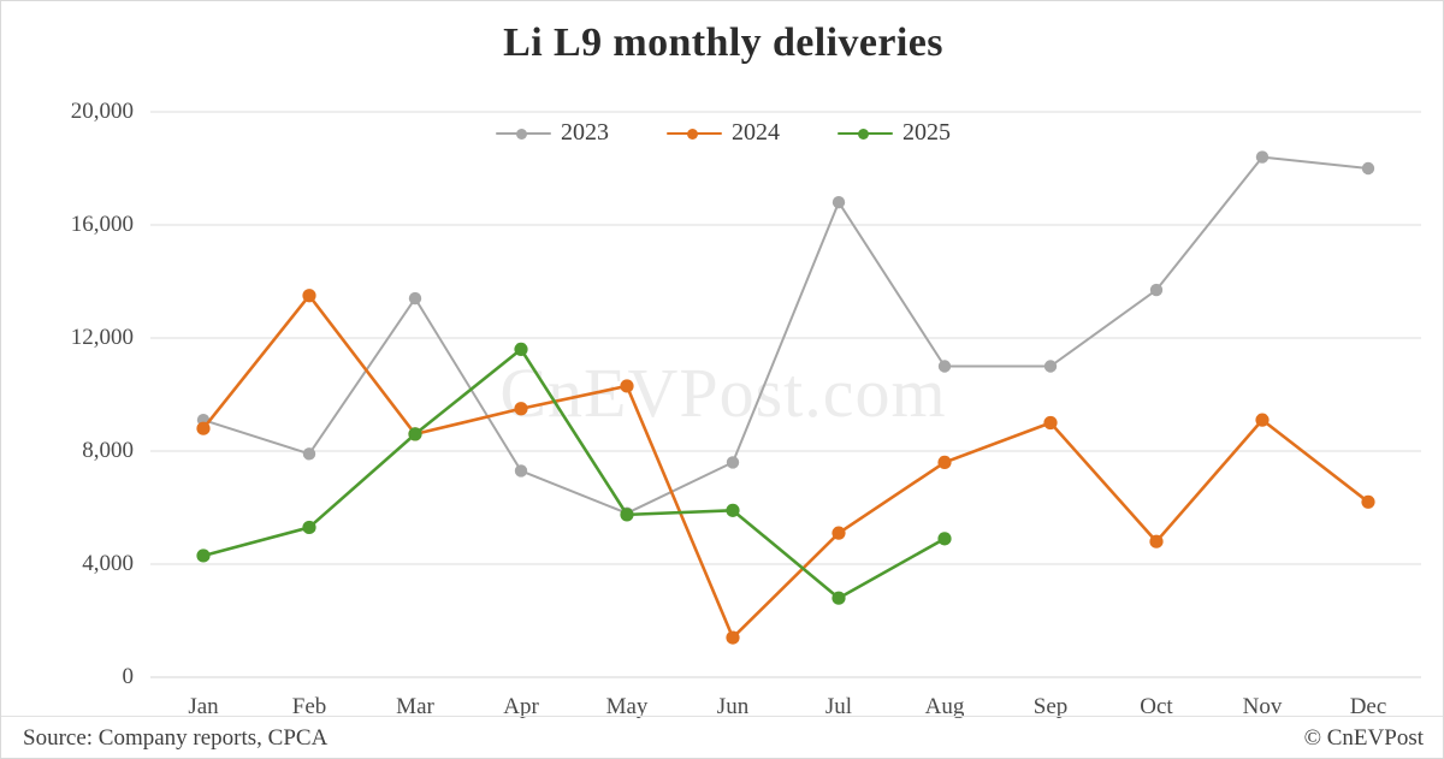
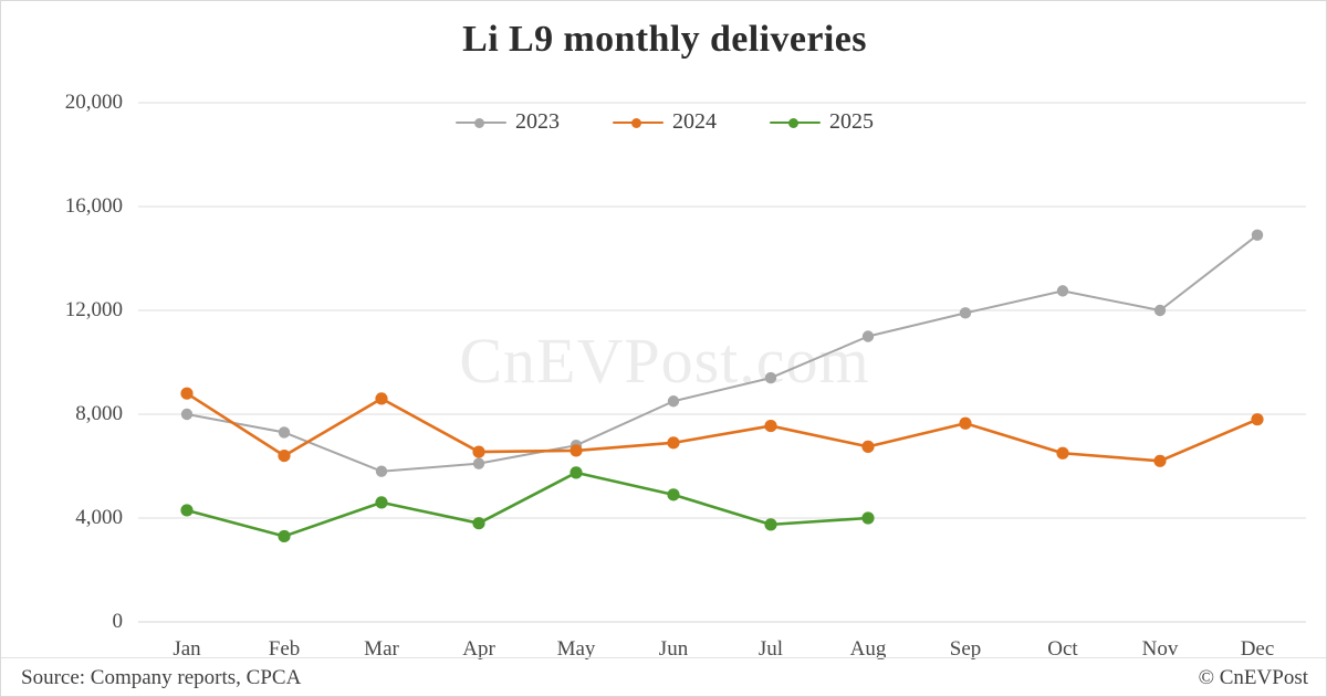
2023/Jan: 9100 -> 8000
2023/Feb: 7900 -> 7300
2024/Feb: 13500 -> 6400
2025/Feb: 5300 -> 3300
2023/Mar: 13400 -> 5800
2025/Mar: 8600 -> 4600
2023/Apr: 7300 -> 6100
2024/Apr: 9500 -> 6600
2025/Apr: 11600 -> 3800
2023/May: 5800 -> 6800
2024/May: 10300 -> 6600
2023/Jun: 7600 -> 8500
2024/Jun: 1400 -> 6900
2025/Jun: 5900 -> 4900
2023/Jul: 16800 -> 9400
2024/Jul: 5100 -> 7600
2025/Jul: 2800 -> 3800
2024/Aug: 7600 -> 6800
2025/Aug: 4900 -> 4000
2023/Sep: 11000 -> 11900
2024/Sep: 9000 -> 7600
2023/Oct: 13700 -> 12800
2024/Oct: 4800 -> 6500
2023/Nov: 18400 -> 12000
2024/Nov: 9100 -> 6200
2023/Dec: 18000 -> 14900
2024/Dec: 6200 -> 7800
